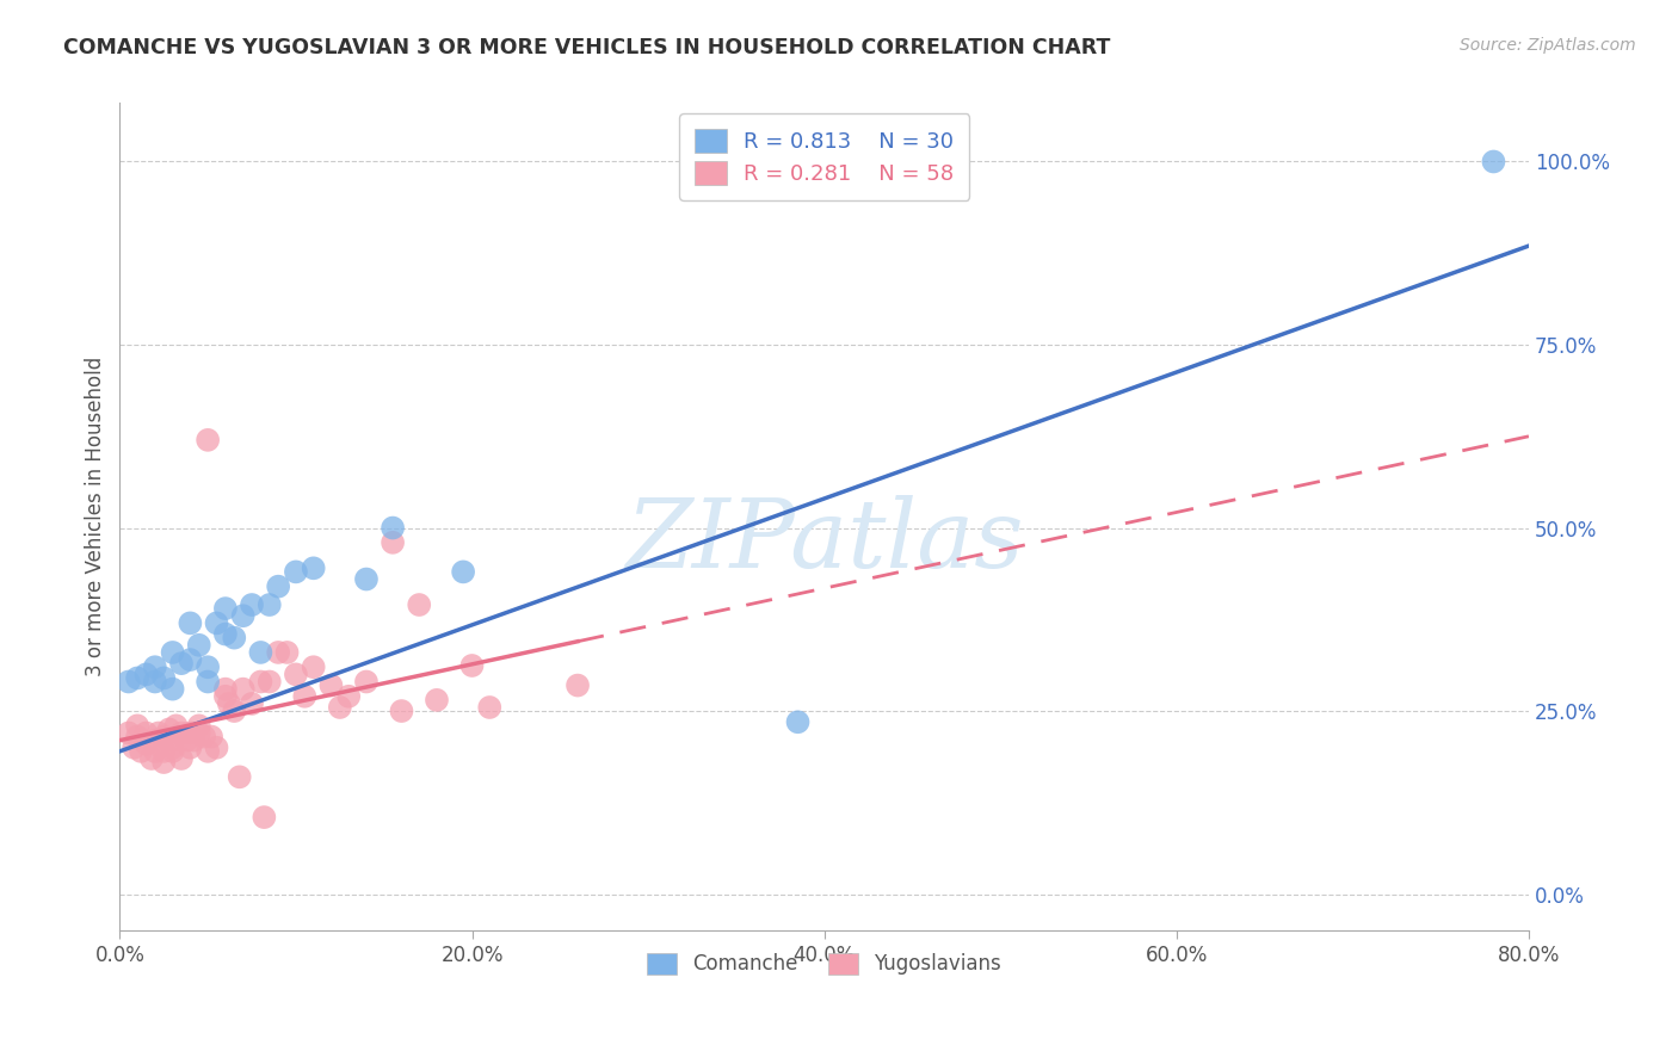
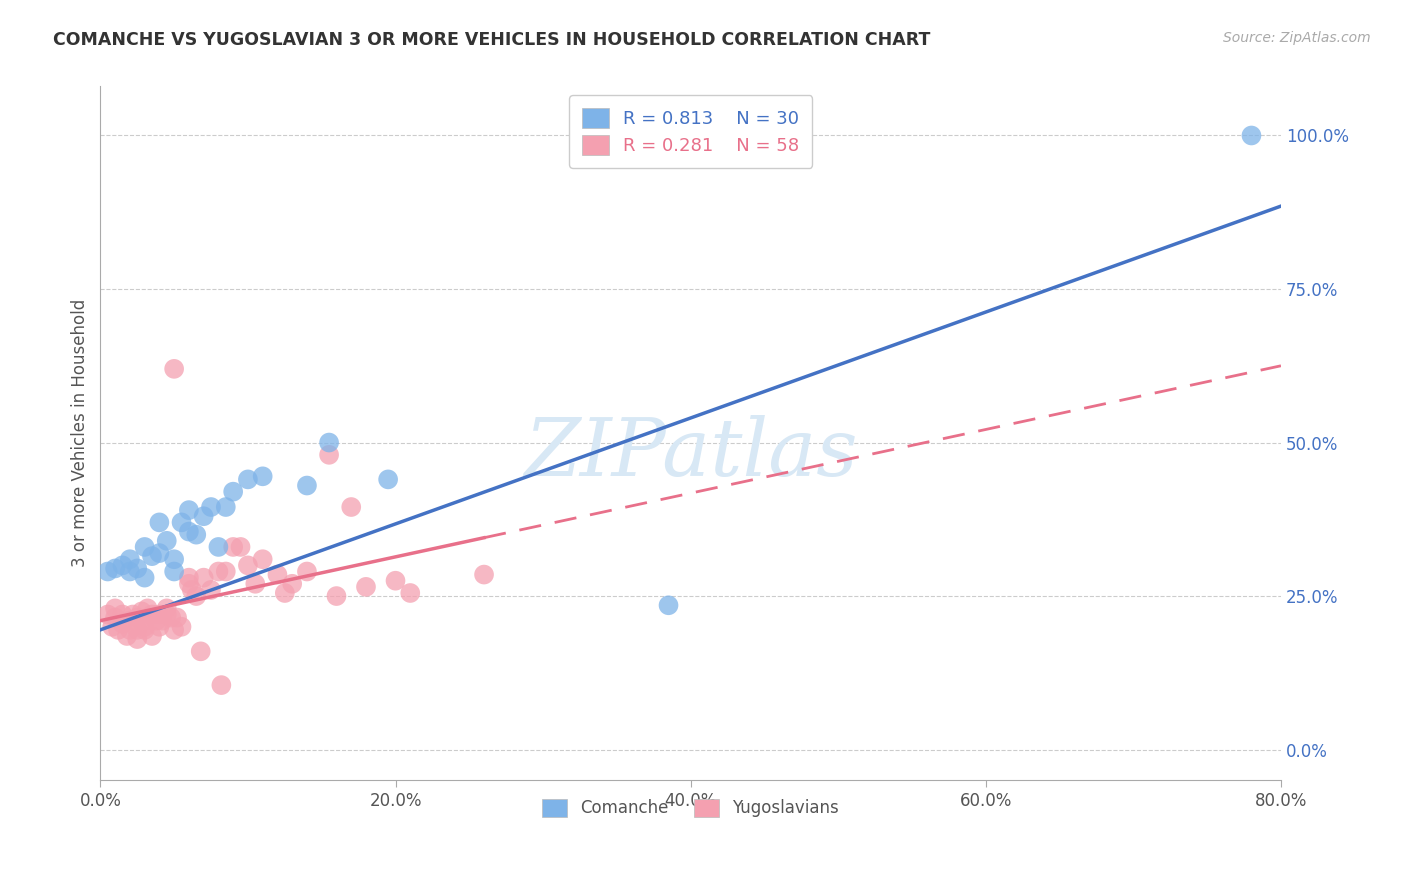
Yugoslavians/20.0%: 31.2% -> 27.5%
